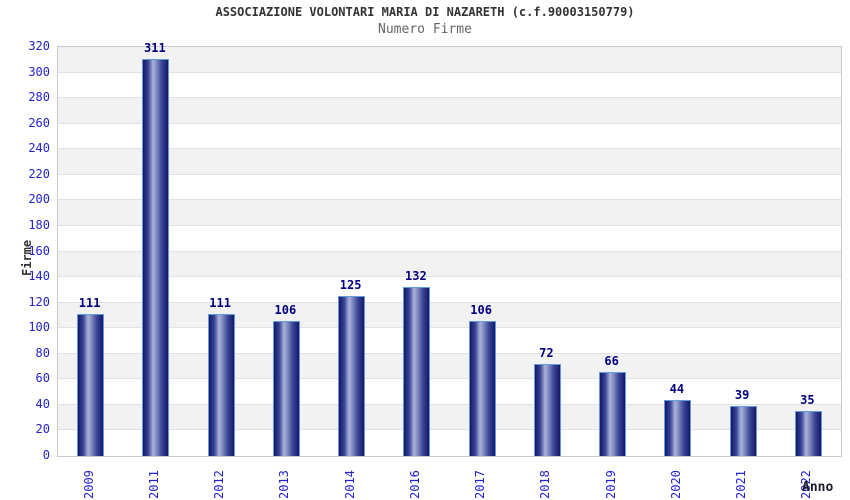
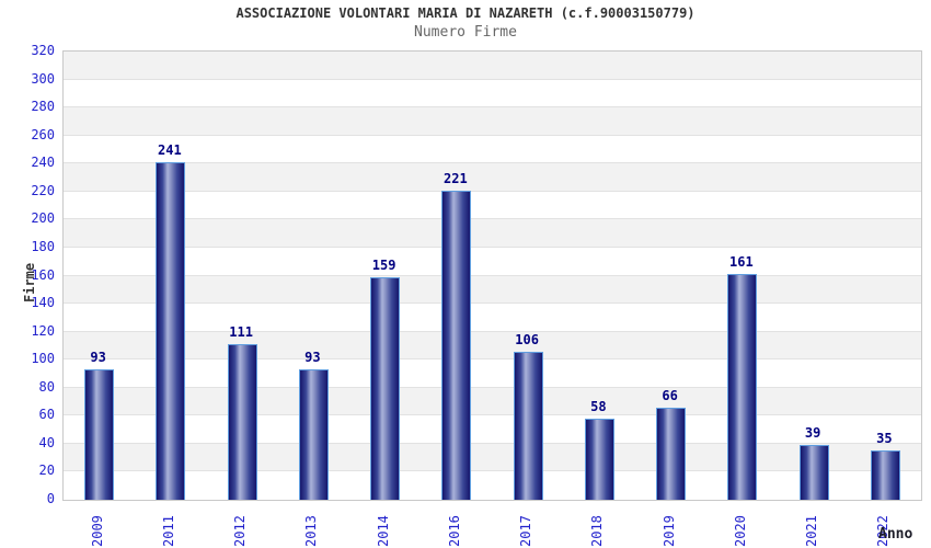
2009: 111 -> 93
2011: 311 -> 241
2013: 106 -> 93
2014: 125 -> 159
2016: 132 -> 221
2018: 72 -> 58
2020: 44 -> 161
